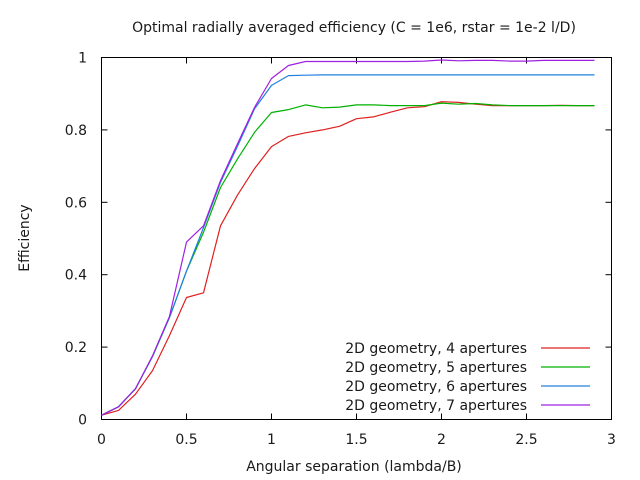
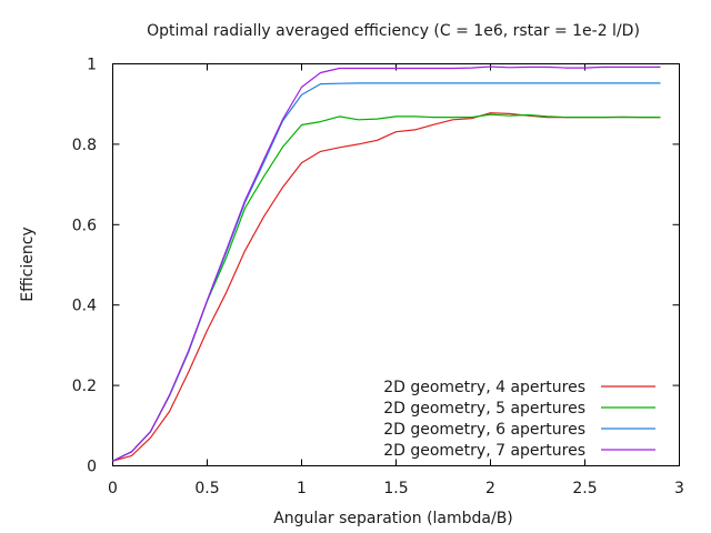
2D geometry, 7 apertures/0.5: 0,49 -> 0,41
2D geometry, 4 apertures/0.6: 0,35 -> 0,43
